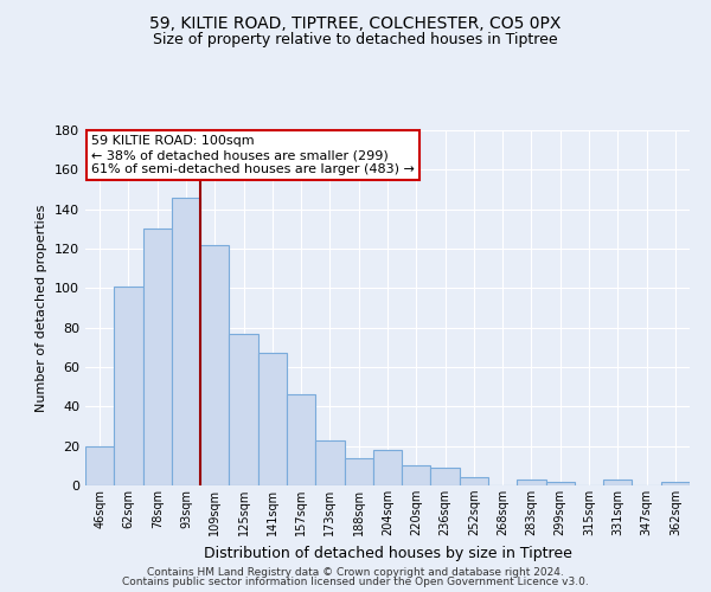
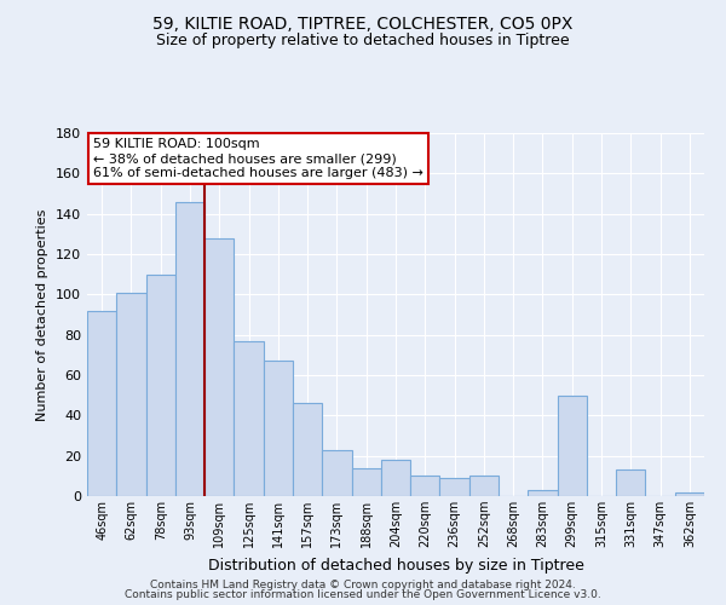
46sqm: 20 -> 92
78sqm: 130 -> 110
109sqm: 122 -> 128
252sqm: 4 -> 10
299sqm: 2 -> 50
331sqm: 3 -> 13
